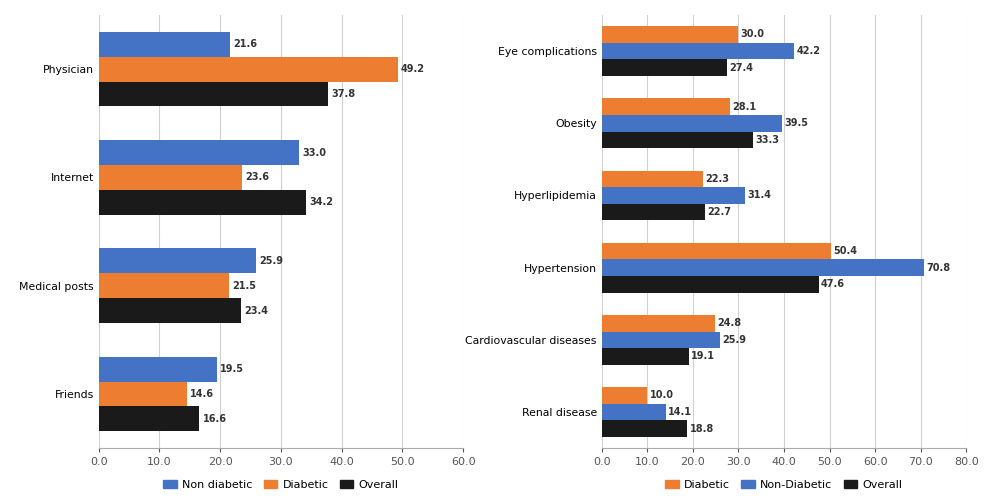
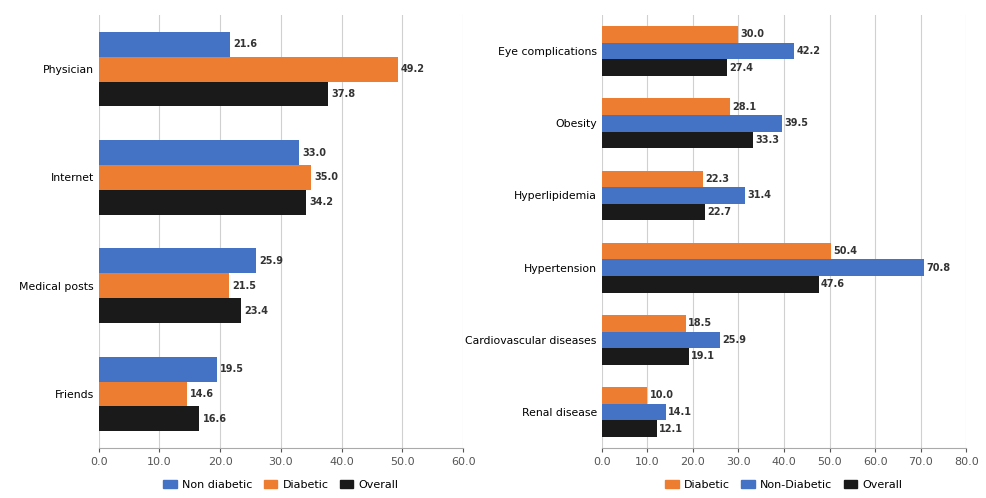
Diabetic/Internet: 23.6 -> 35.0
Diabetic/Cardiovascular diseases: 24.8 -> 18.5
Overall/Renal disease: 18.8 -> 12.1
